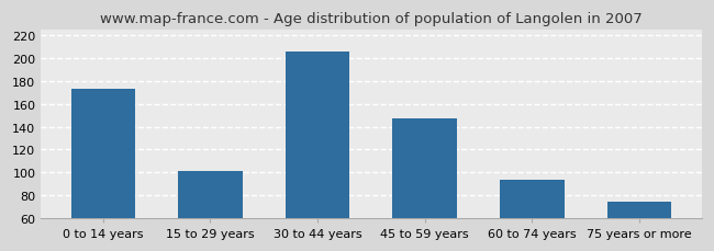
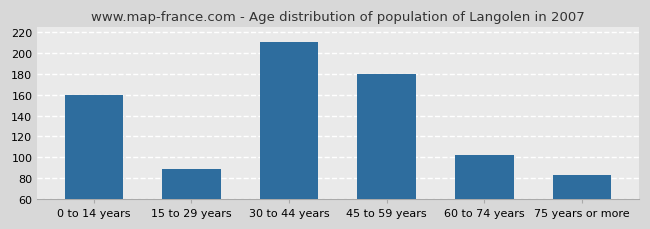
0 to 14 years: 173 -> 160
15 to 29 years: 101 -> 89
30 to 44 years: 206 -> 211
45 to 59 years: 147 -> 180
60 to 74 years: 93 -> 102
75 years or more: 74 -> 83
